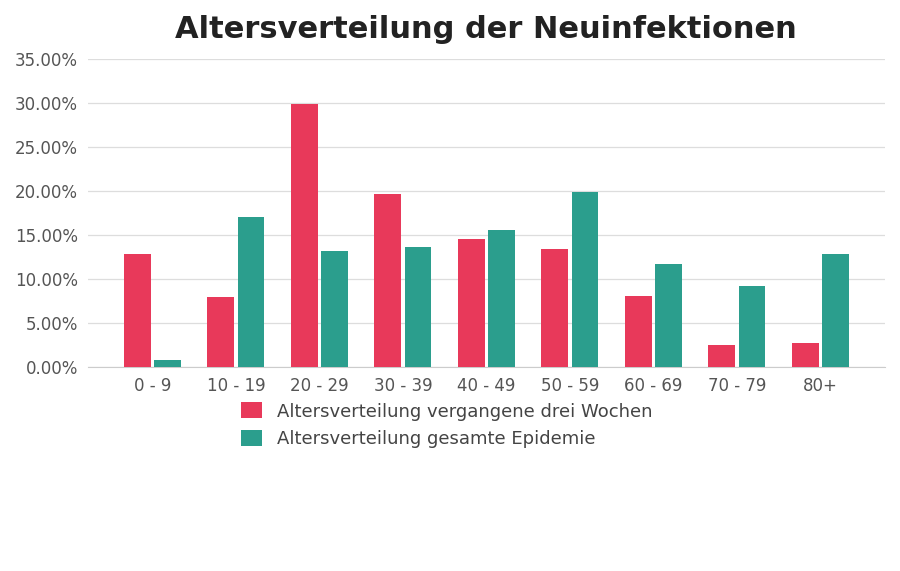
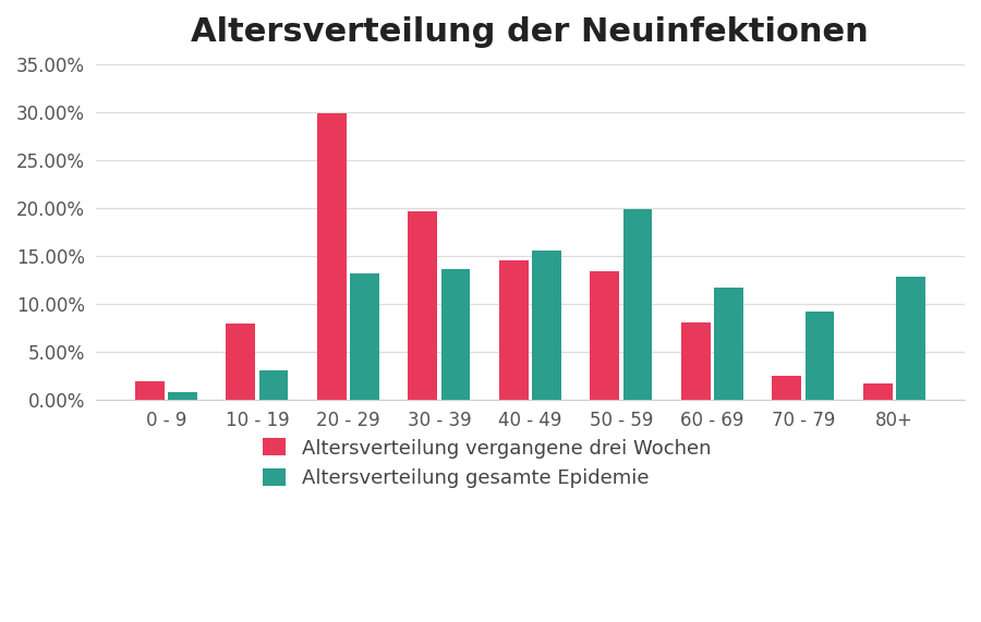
Altersverteilung vergangene drei Wochen/0 - 9: 12.8% -> 2.0%
Altersverteilung gesamte Epidemie/10 - 19: 17.0% -> 3.1%
Altersverteilung vergangene drei Wochen/80+: 2.8% -> 1.7%
